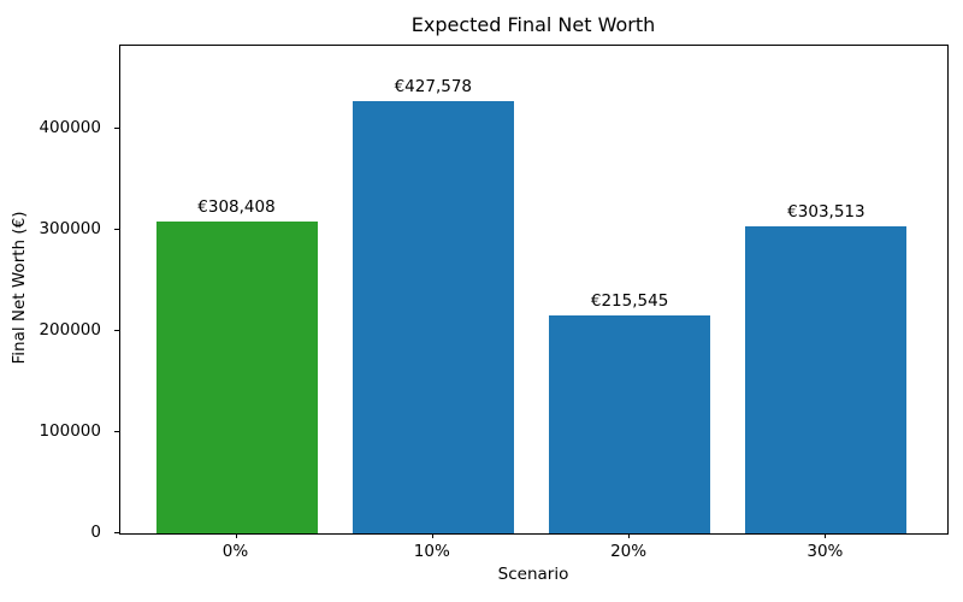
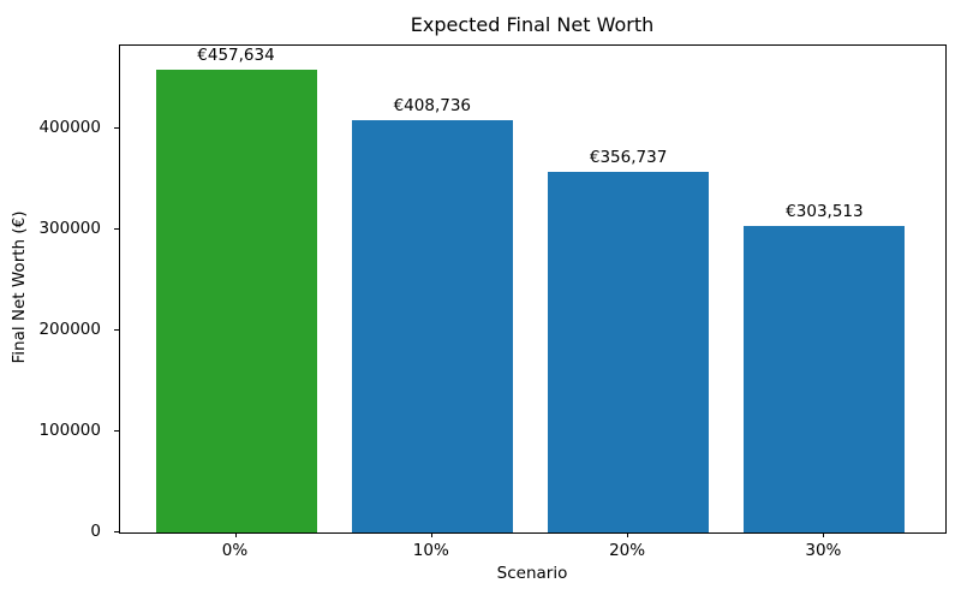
0%: €308,408 -> €457,634
10%: €427,578 -> €408,736
20%: €215,545 -> €356,737
